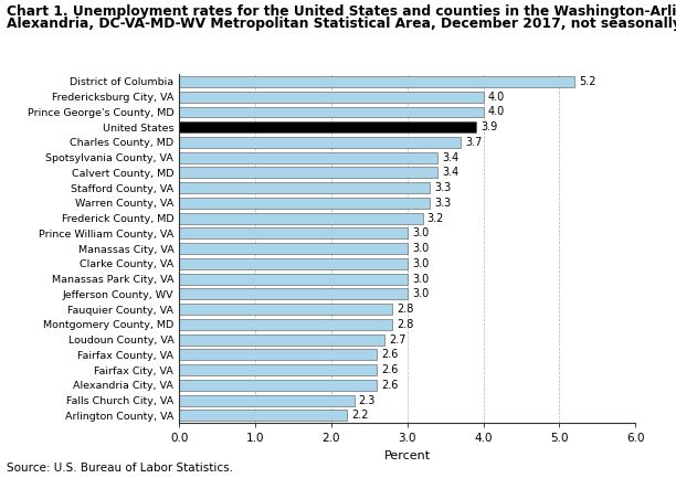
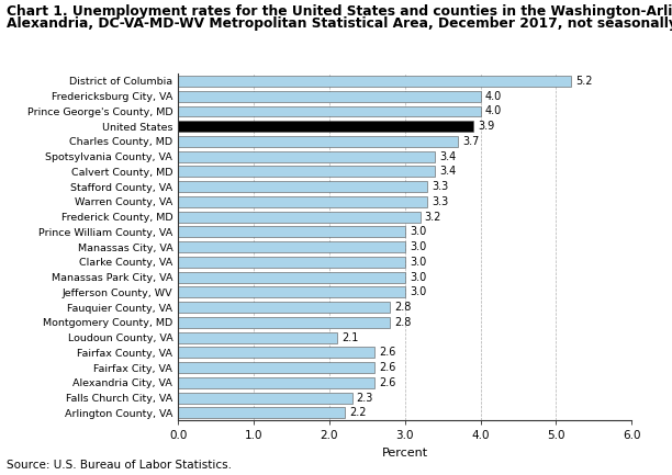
Loudoun County, VA: 2.7 -> 2.1
